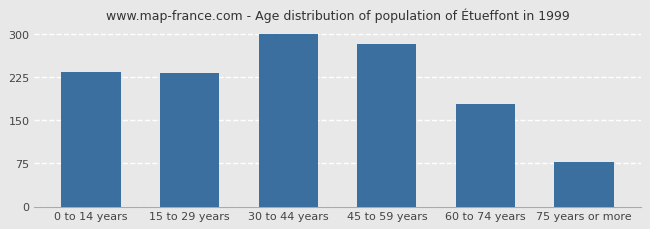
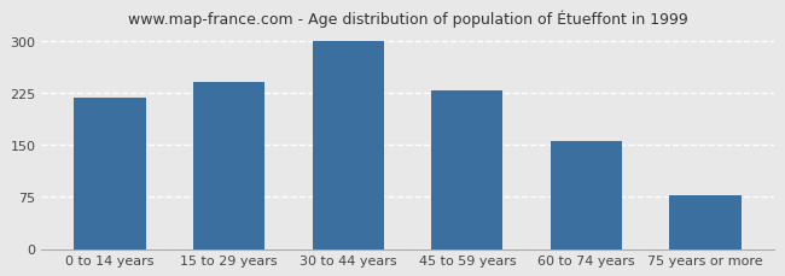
0 to 14 years: 235 -> 218
15 to 29 years: 232 -> 242
45 to 59 years: 284 -> 230
60 to 74 years: 178 -> 156
